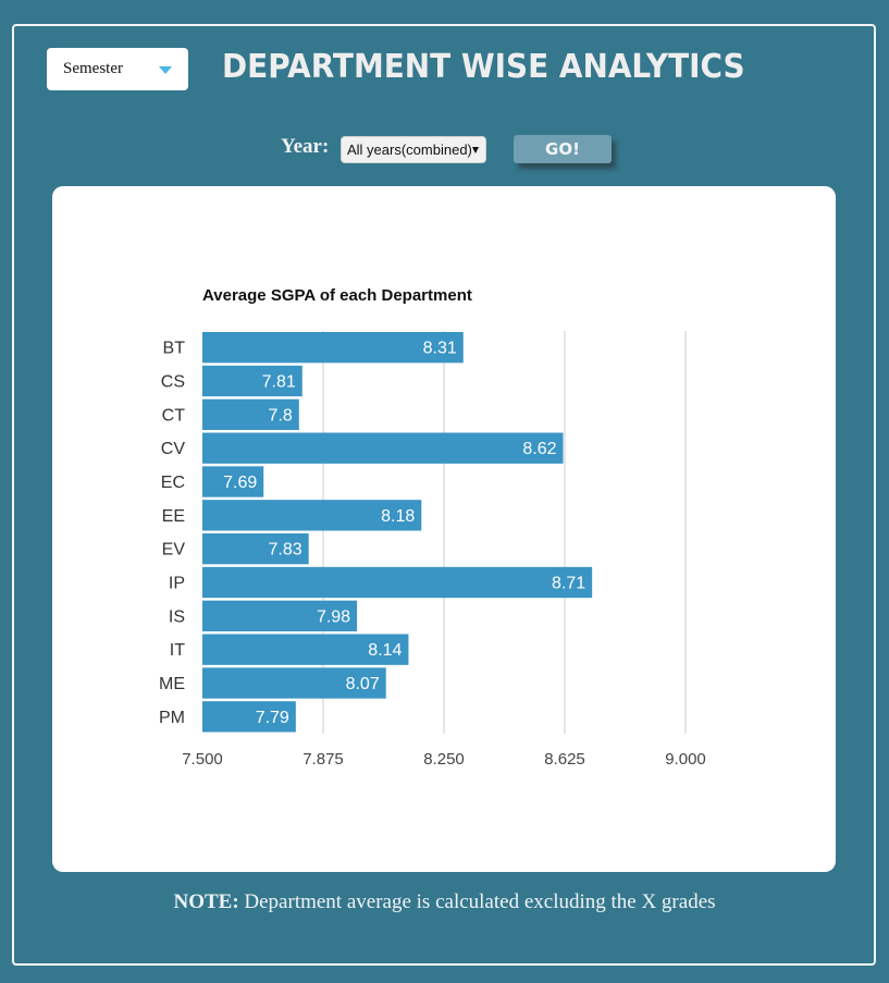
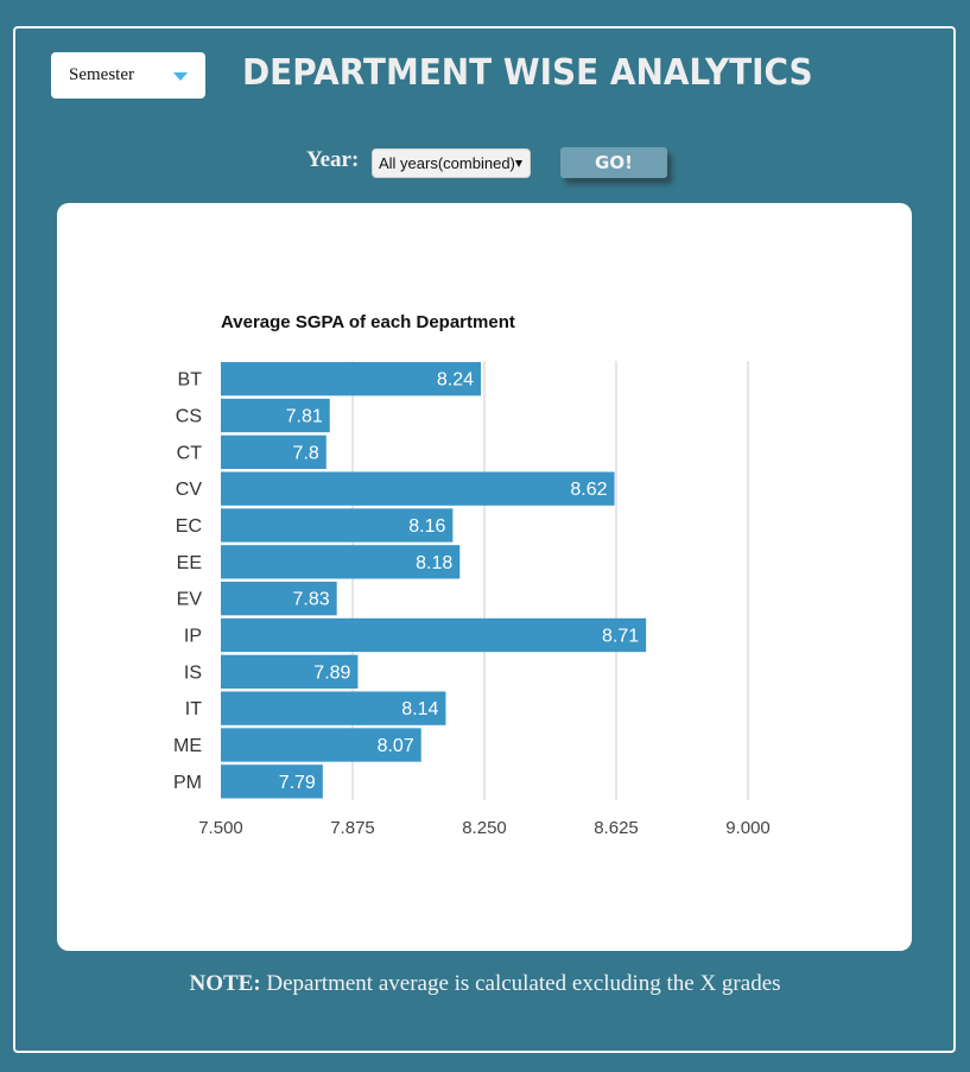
BT: 8.31 -> 8.24
EC: 7.69 -> 8.16
IS: 7.98 -> 7.89
